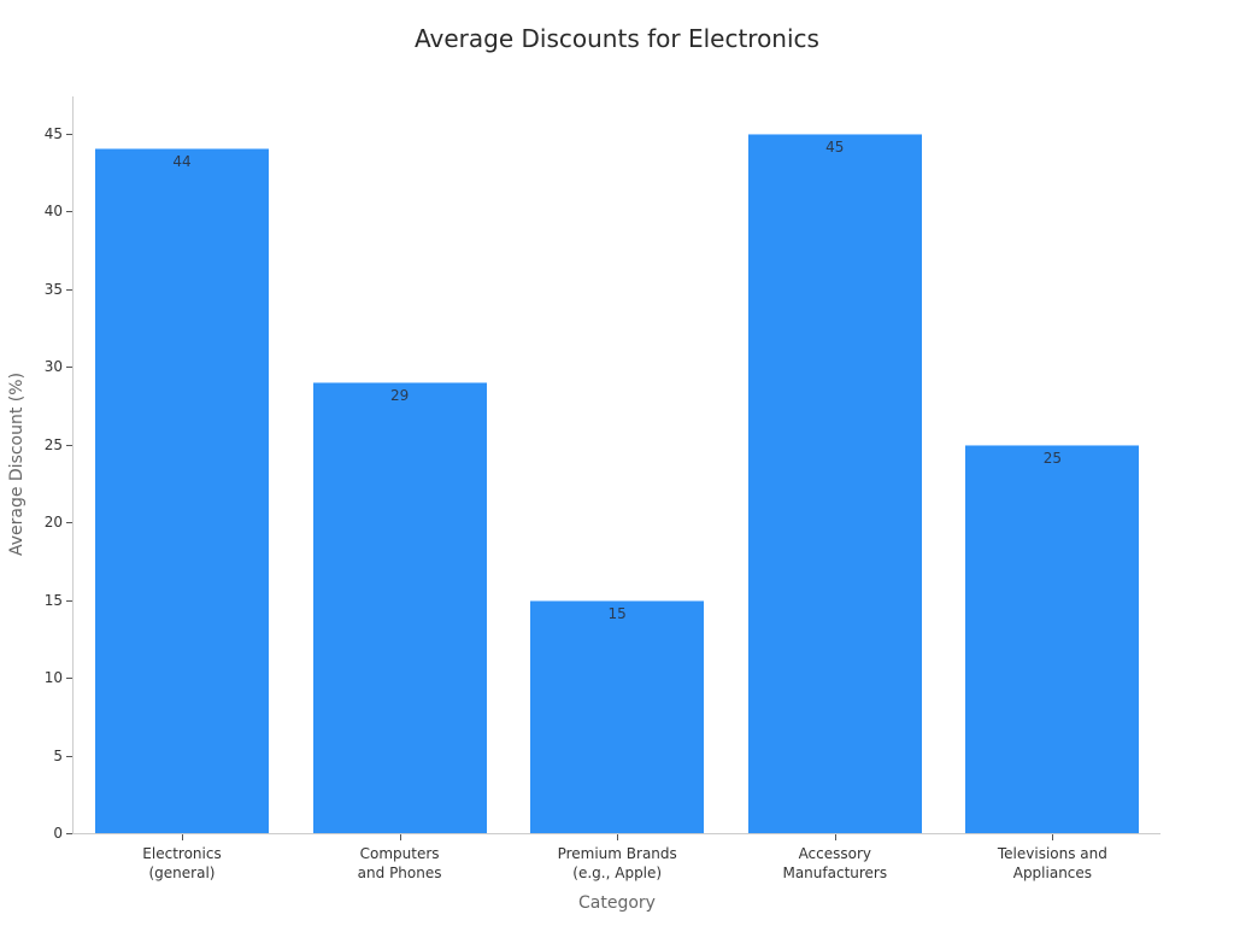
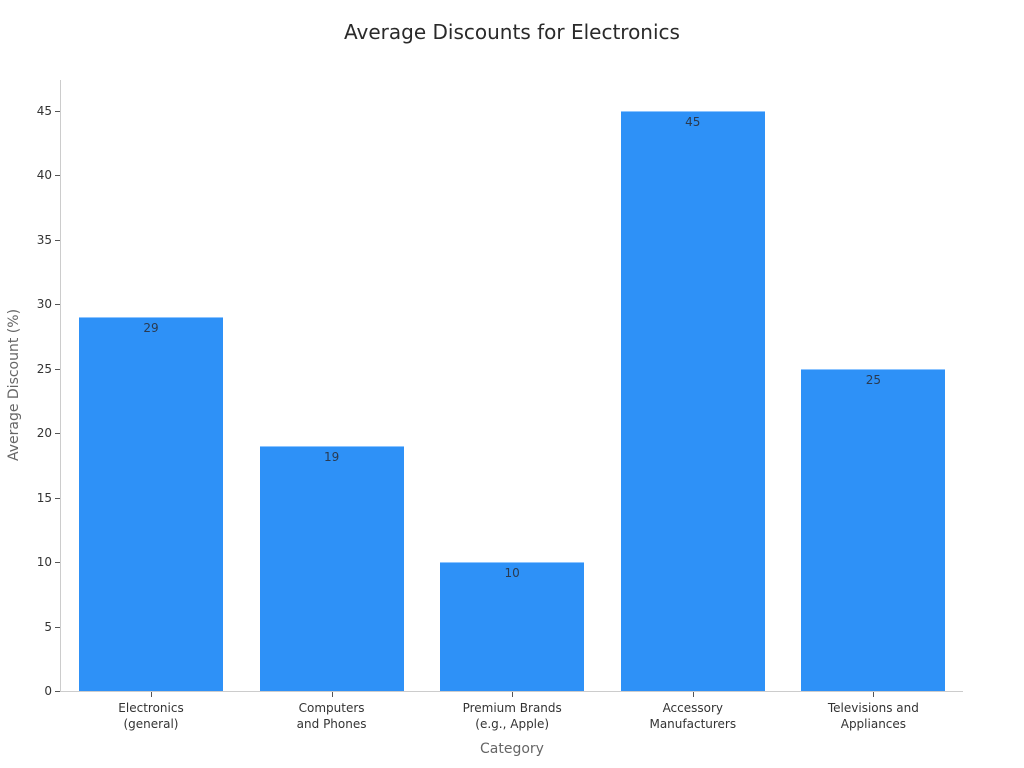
Electronics (general): 44 -> 29
Computers and Phones: 29 -> 19
Premium Brands (e.g., Apple): 15 -> 10
